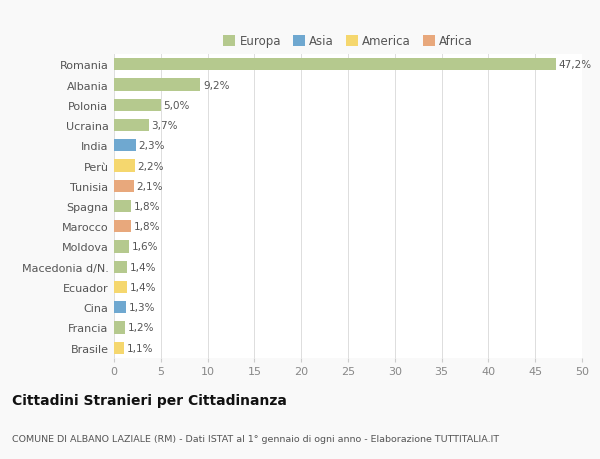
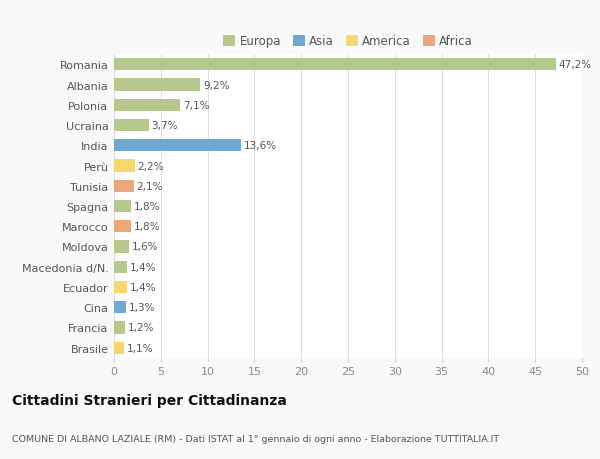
Polonia: 5,0% -> 7,1%
India: 2,3% -> 13,6%
